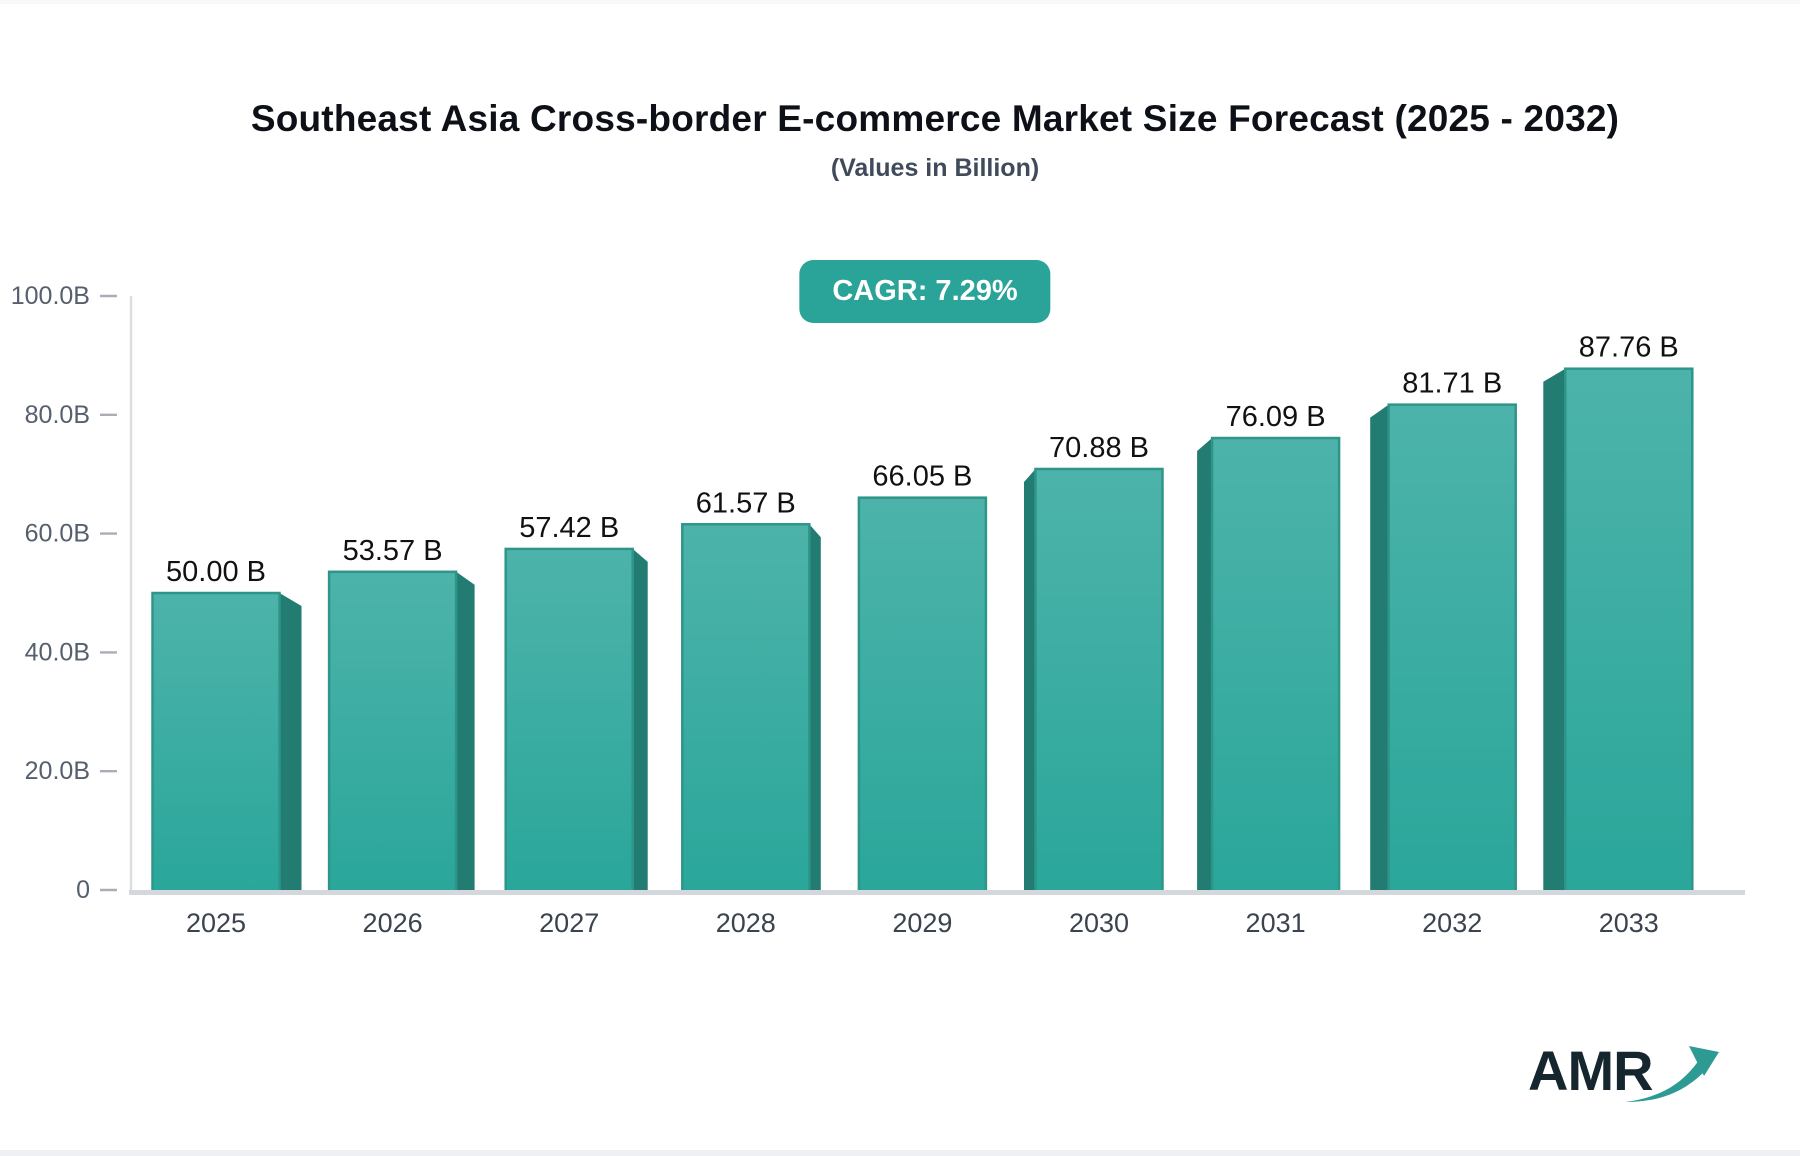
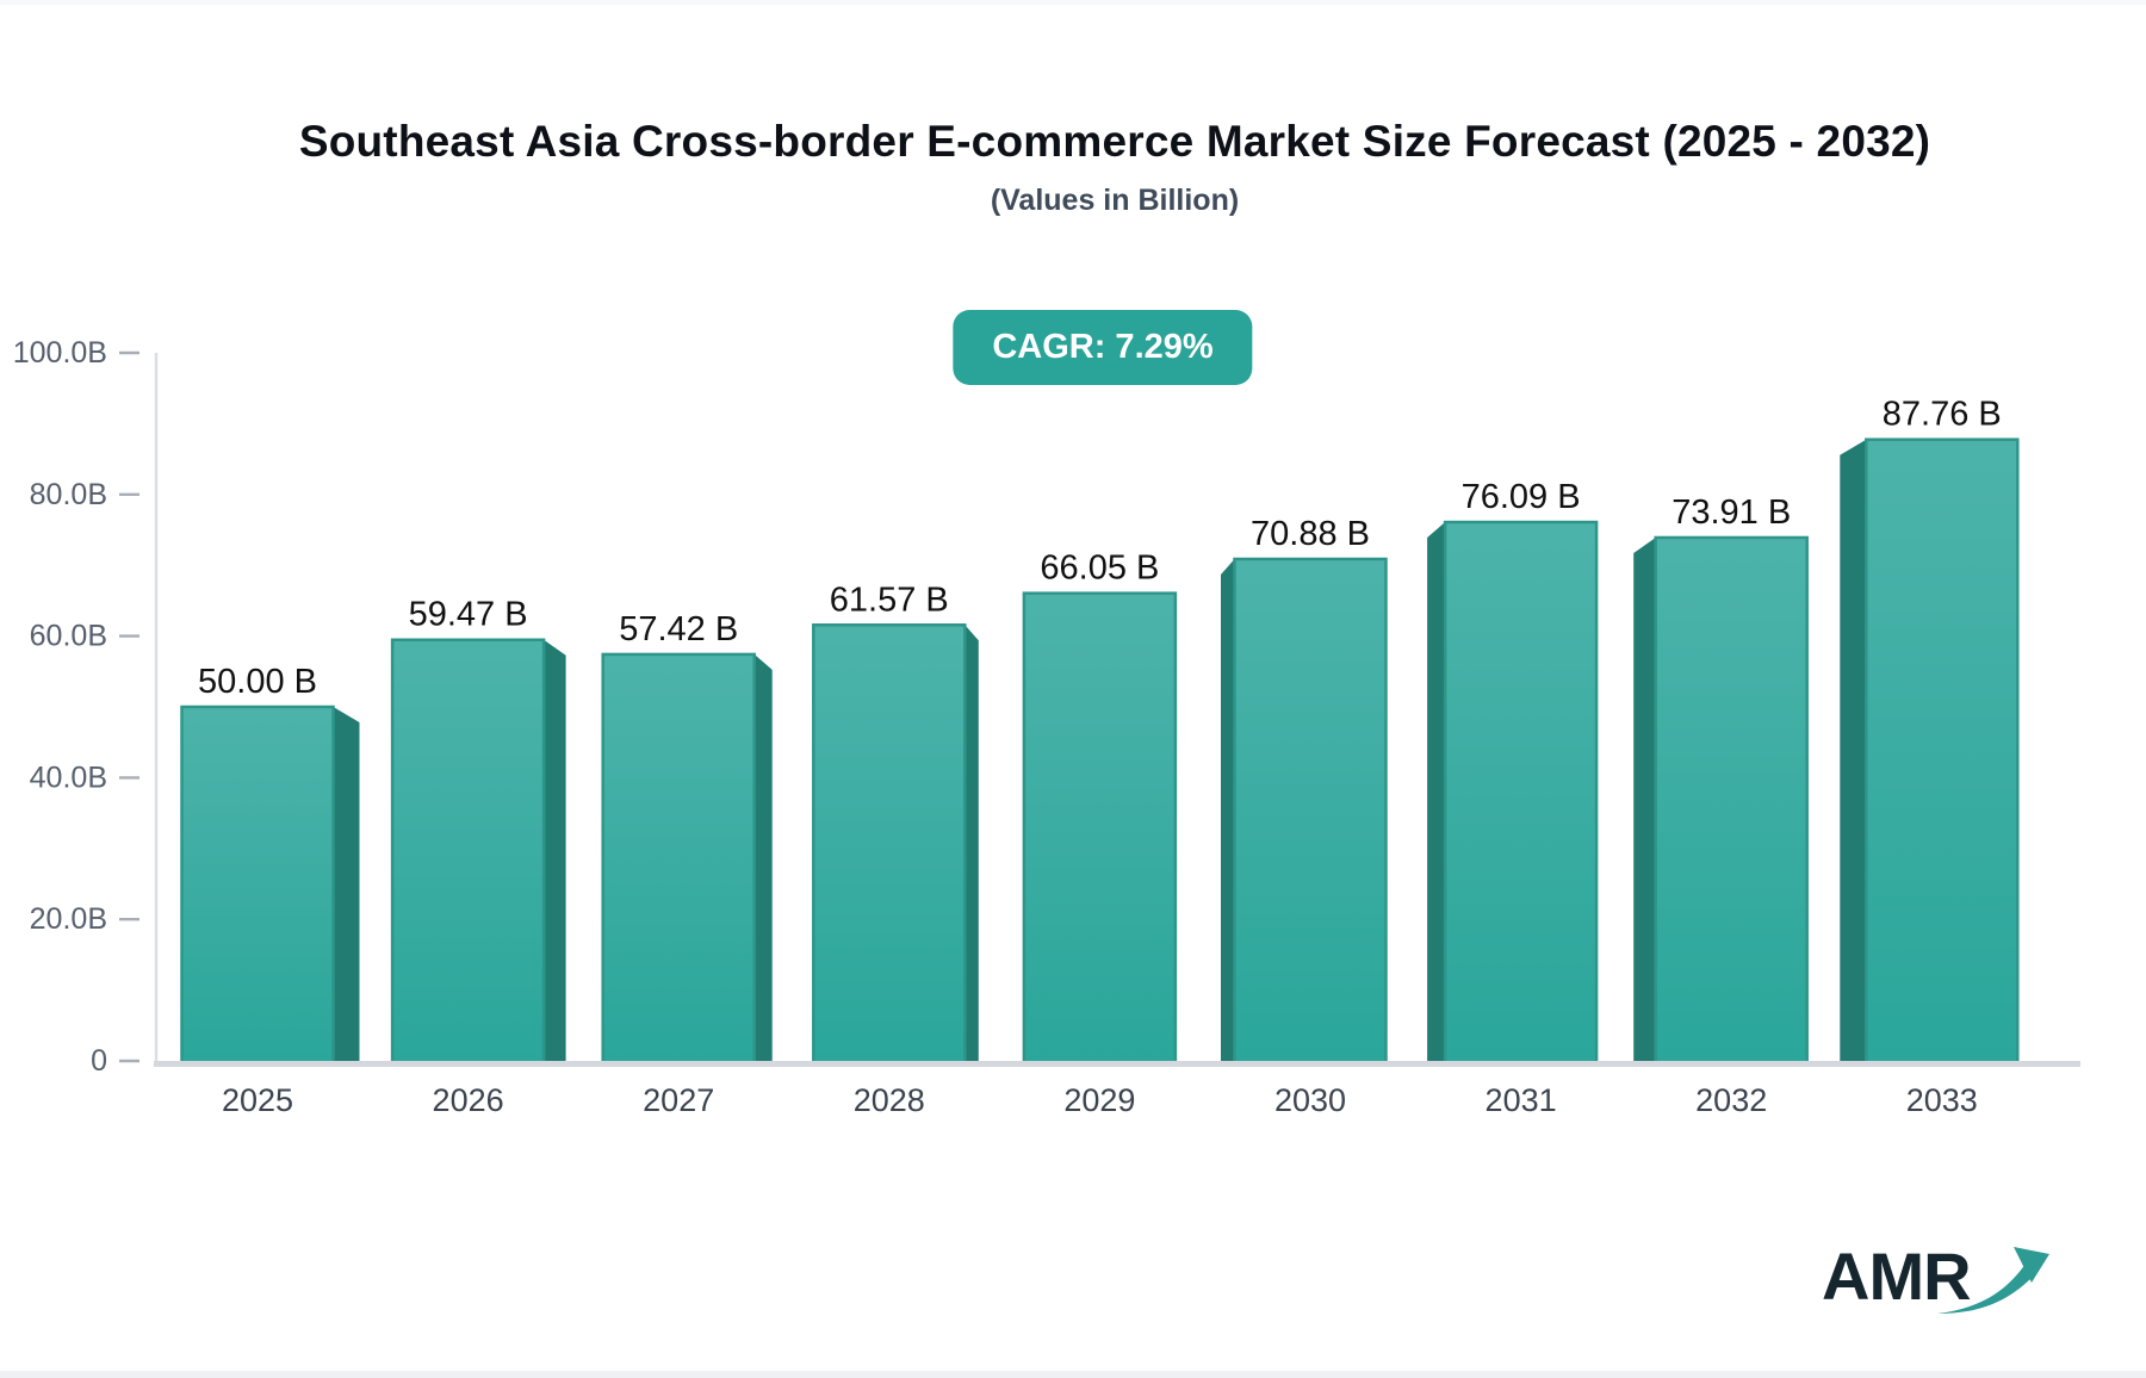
2026: 53.57 -> 59.47
2032: 81.71 -> 73.91
